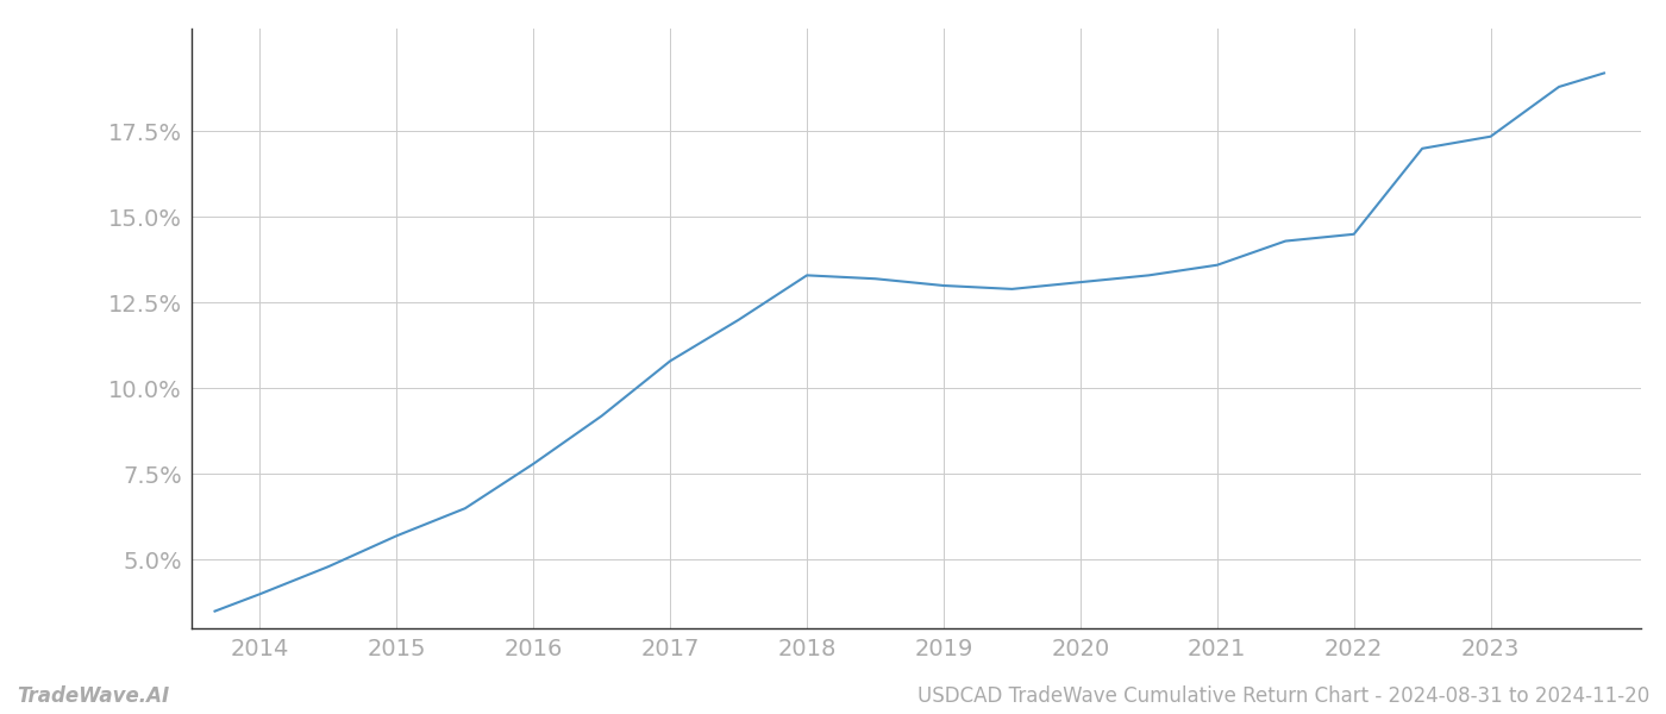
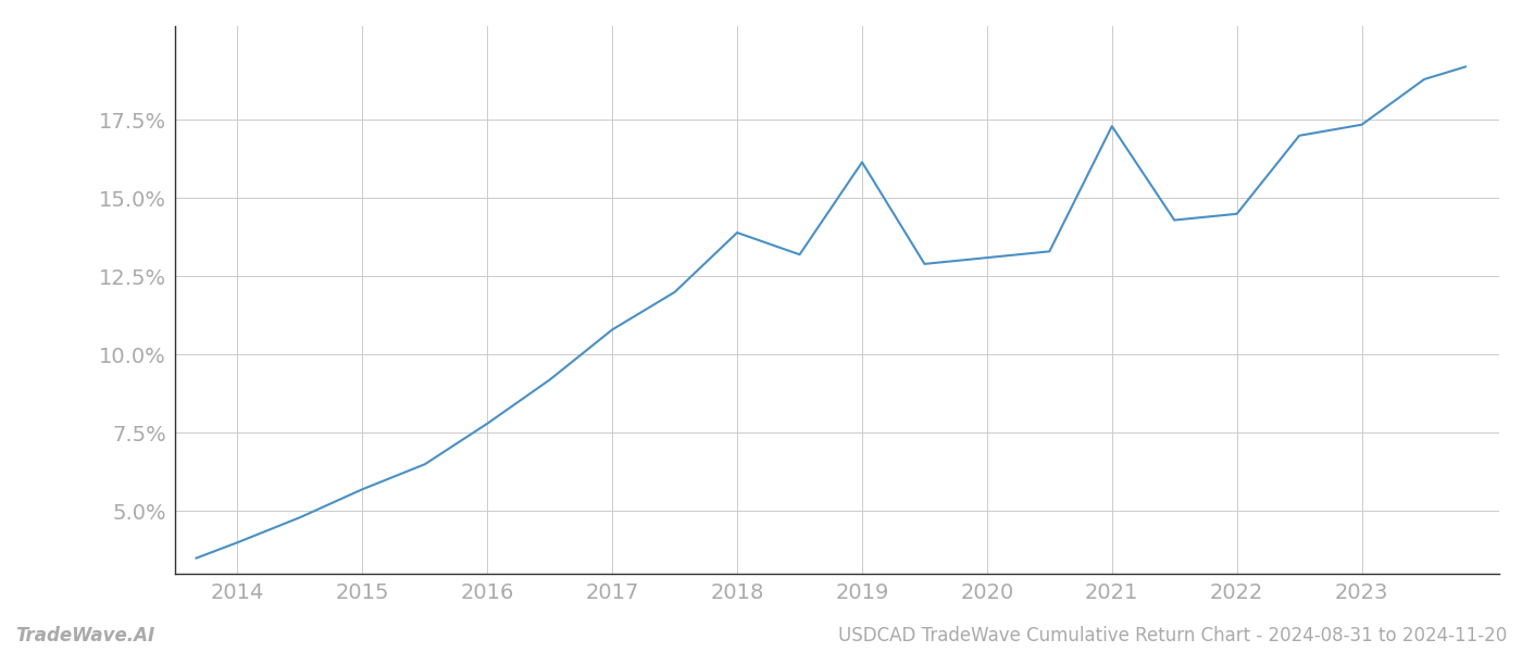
2018: 13.30% -> 13.90%
2019: 13.00% -> 16.15%
2021: 13.60% -> 17.30%
